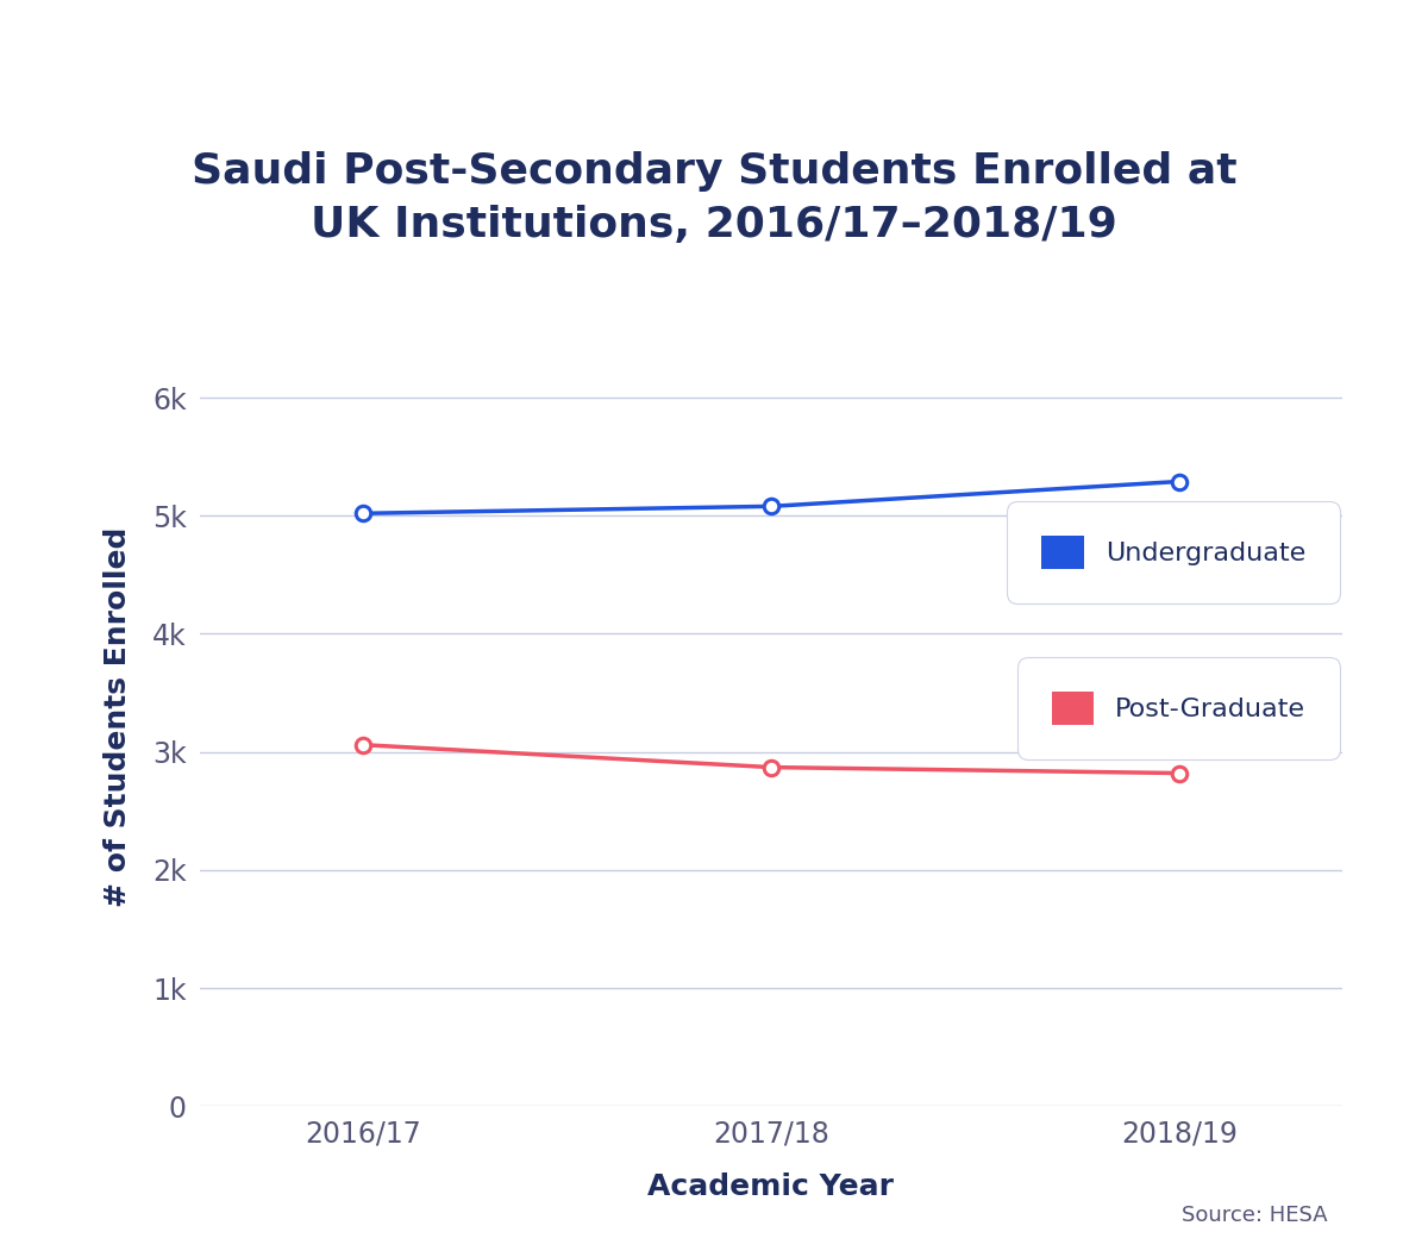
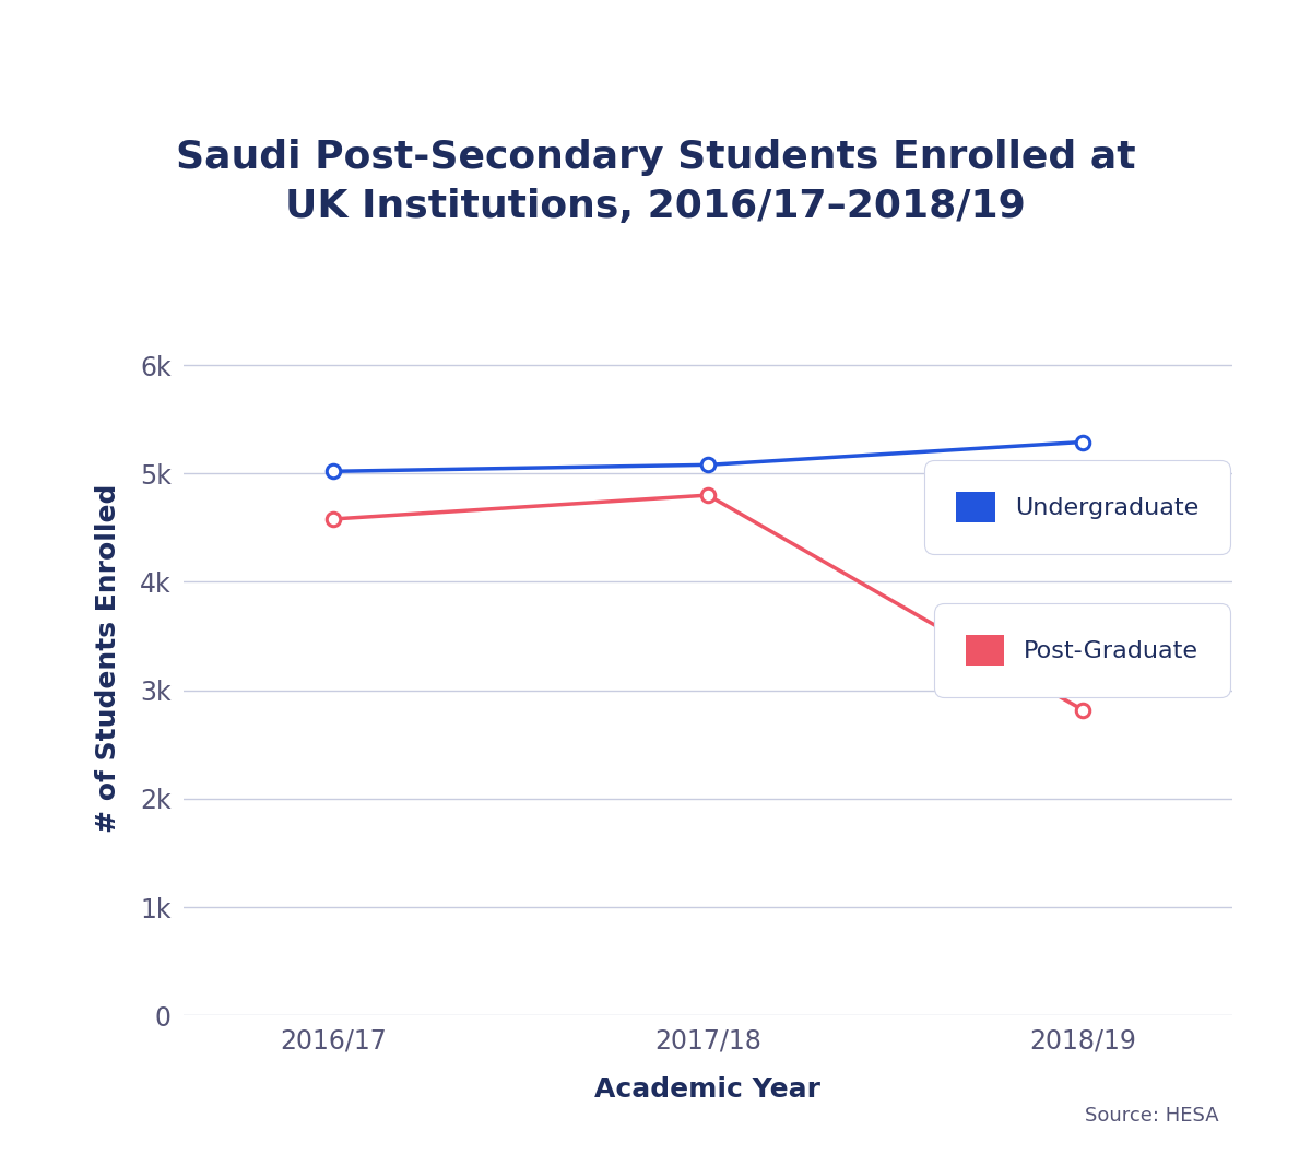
Post-Graduate/2016/17: 3.06k -> 4.58k
Post-Graduate/2017/18: 2.87k -> 4.80k
